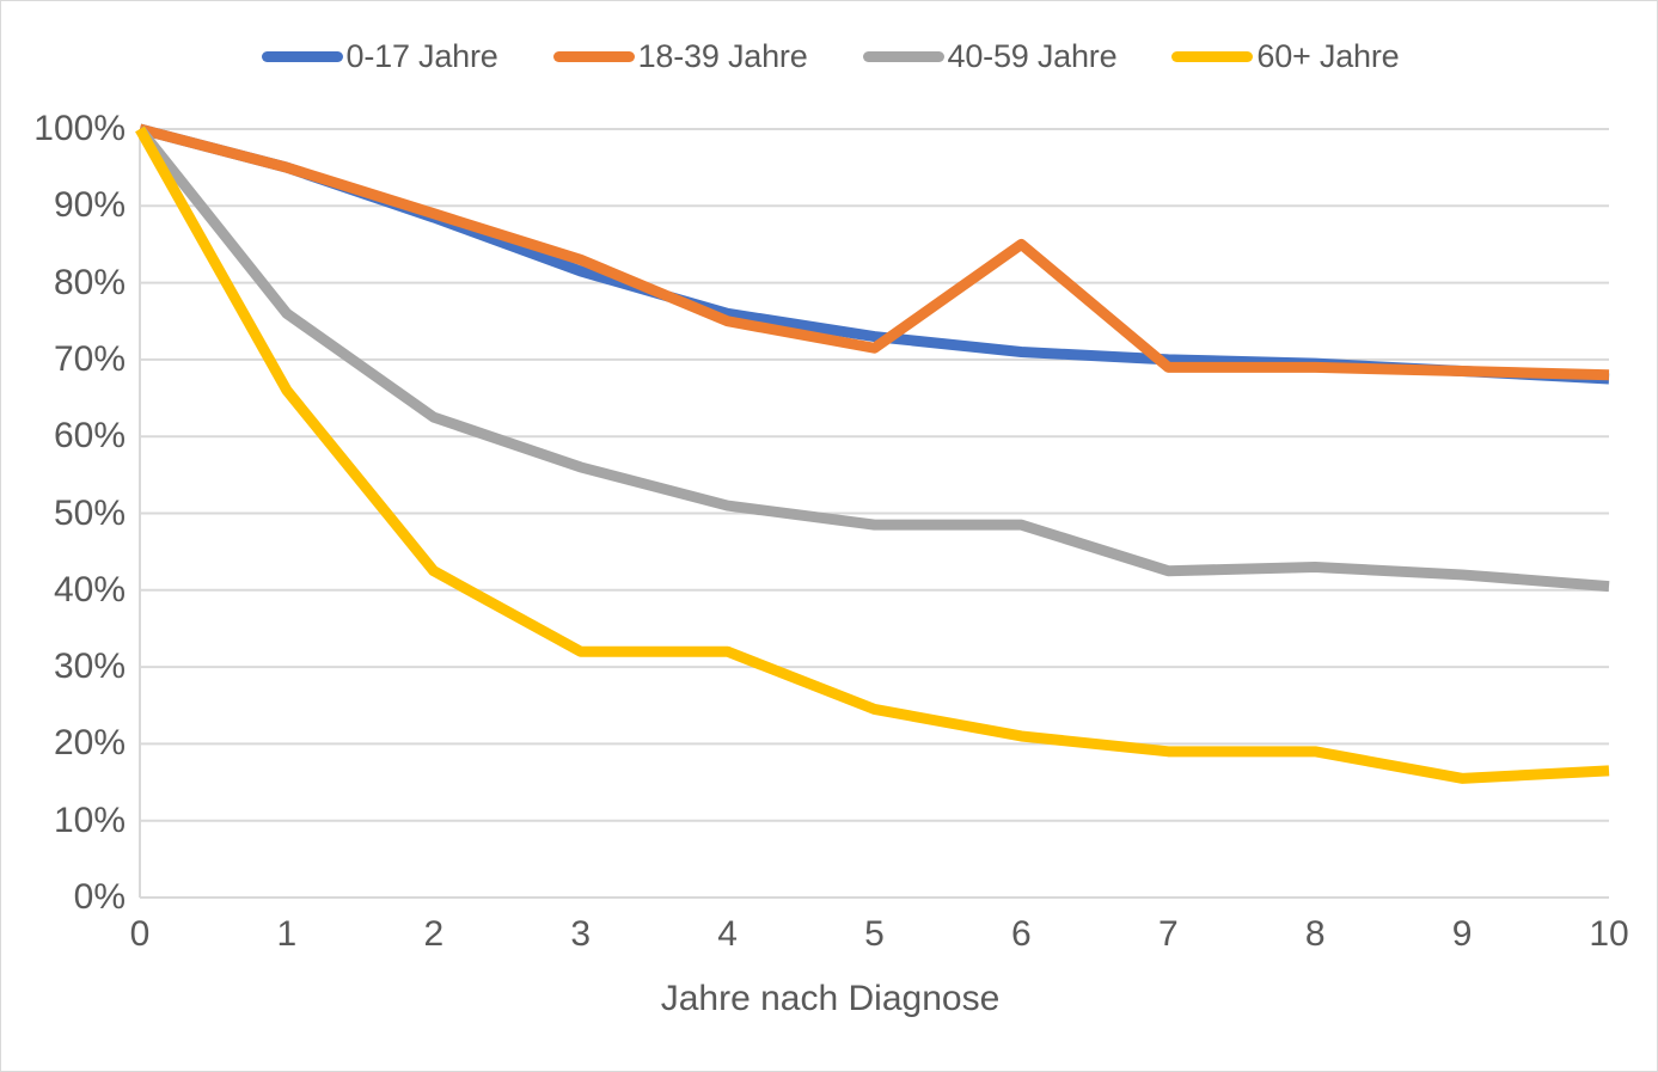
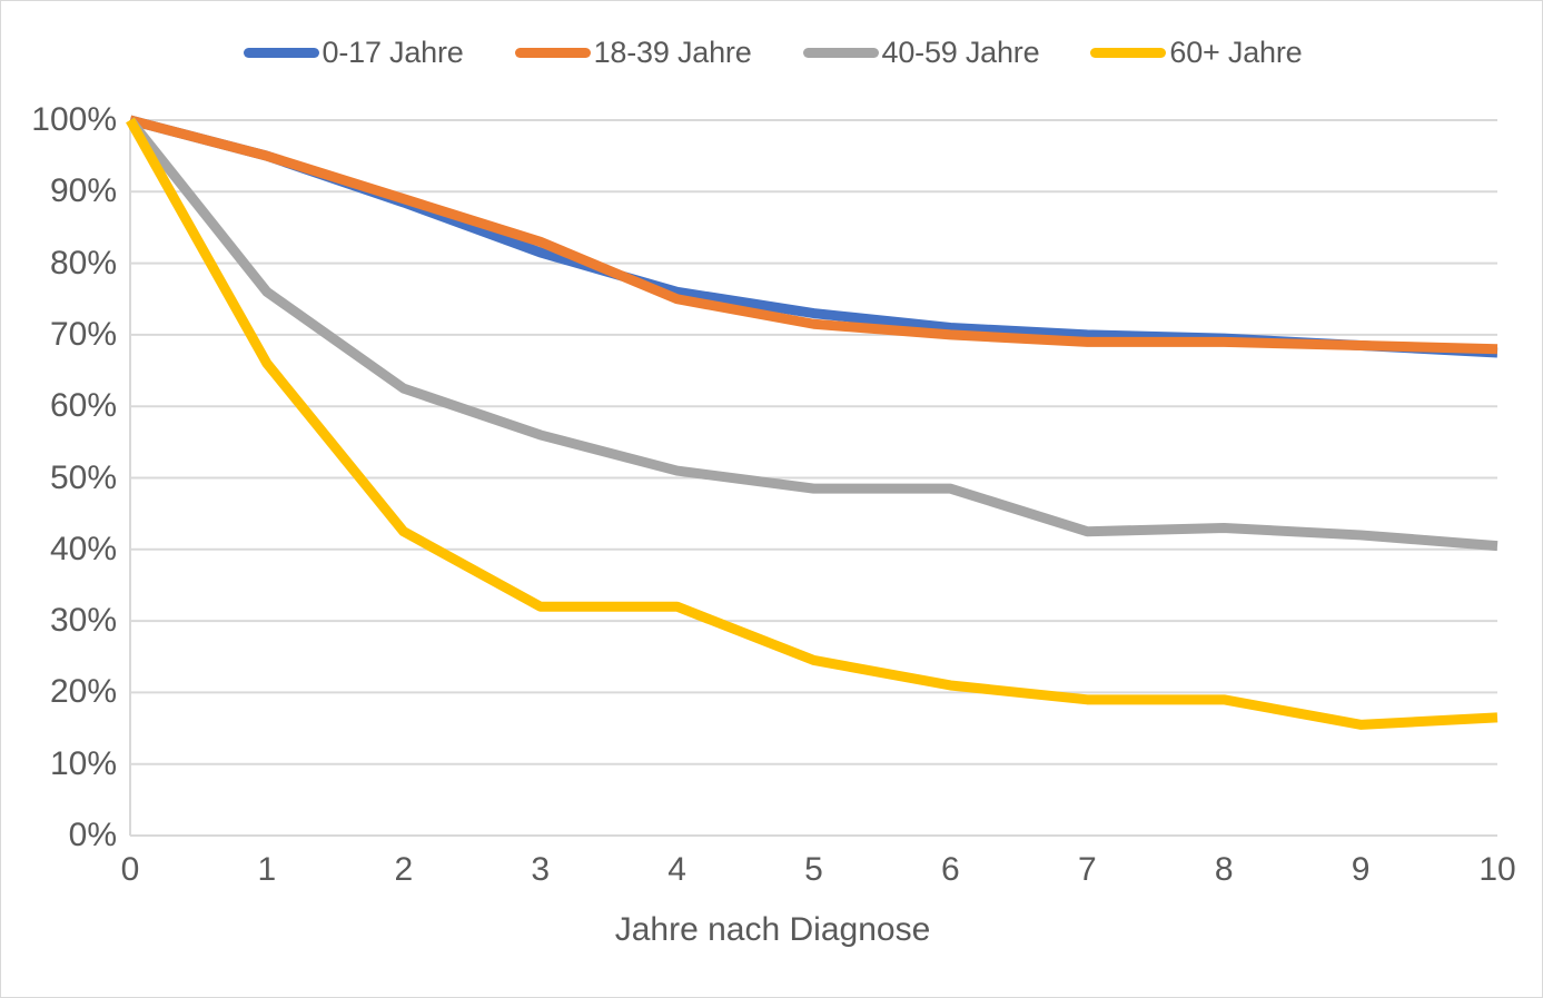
18-39 Jahre/6: 85% -> 70%
